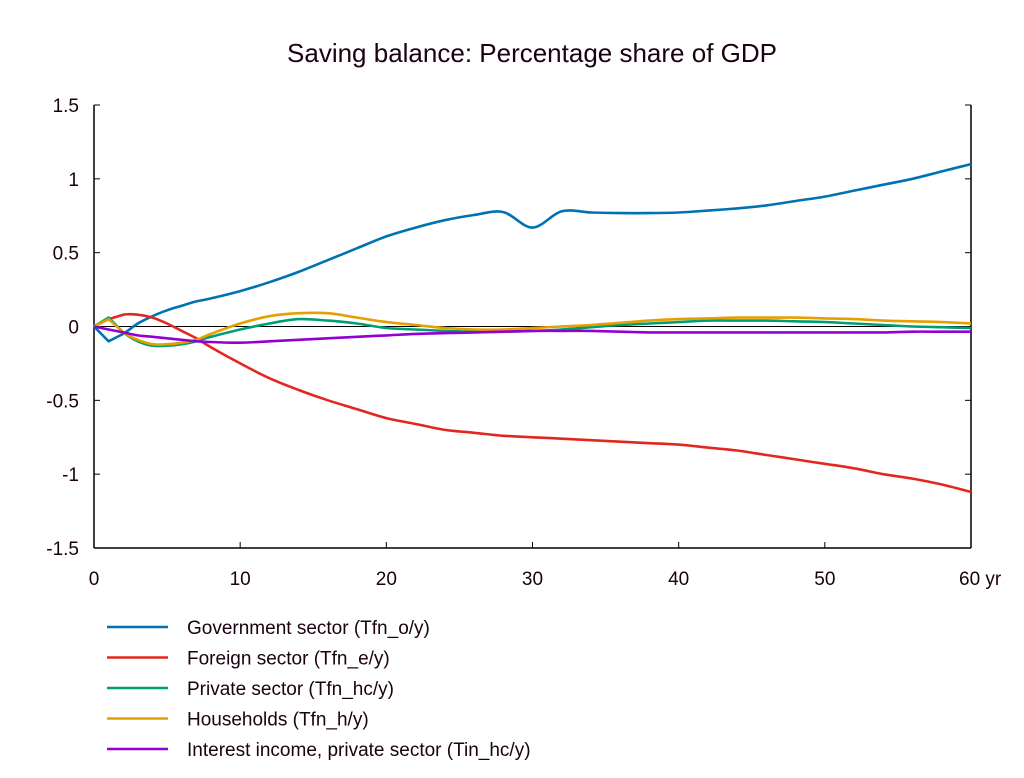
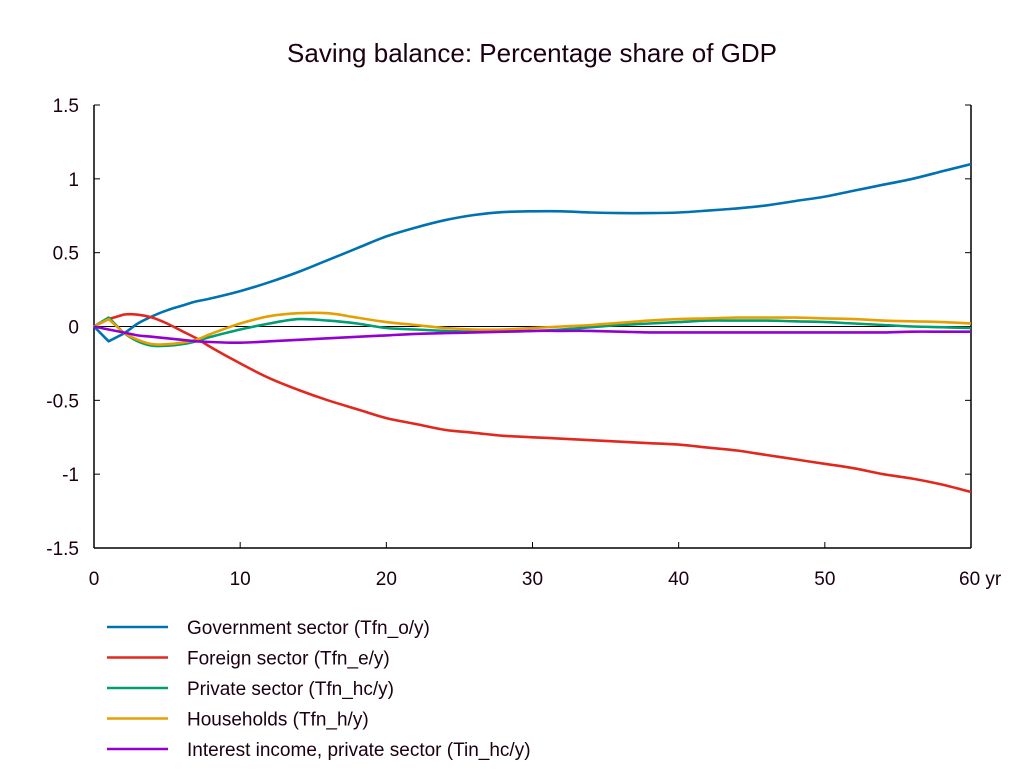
Government sector (Tfn_o/y)/30: 0.67 -> 0.78
